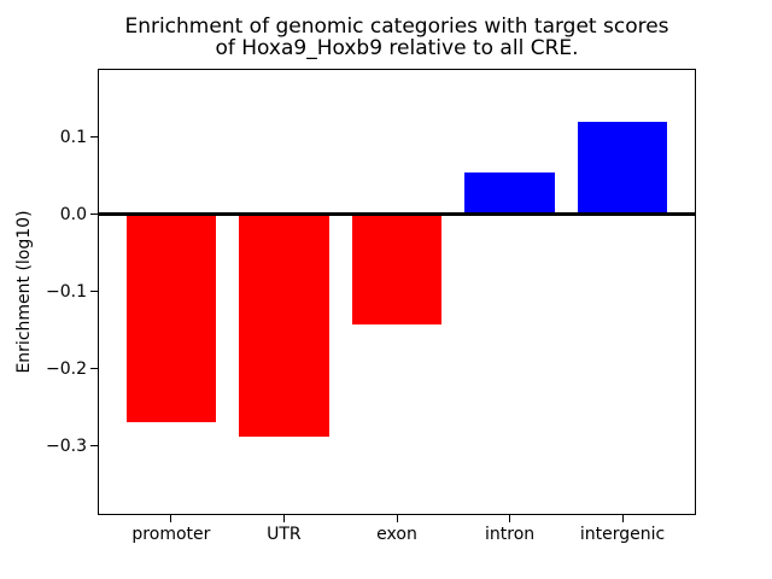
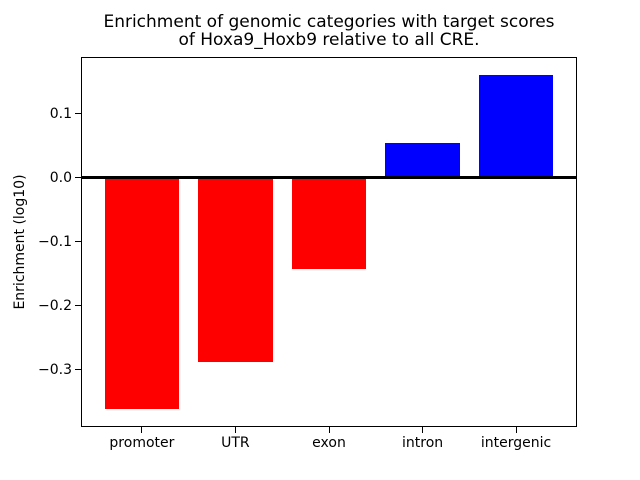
promoter: -0.27 -> -0.36
intergenic: 0.12 -> 0.16
